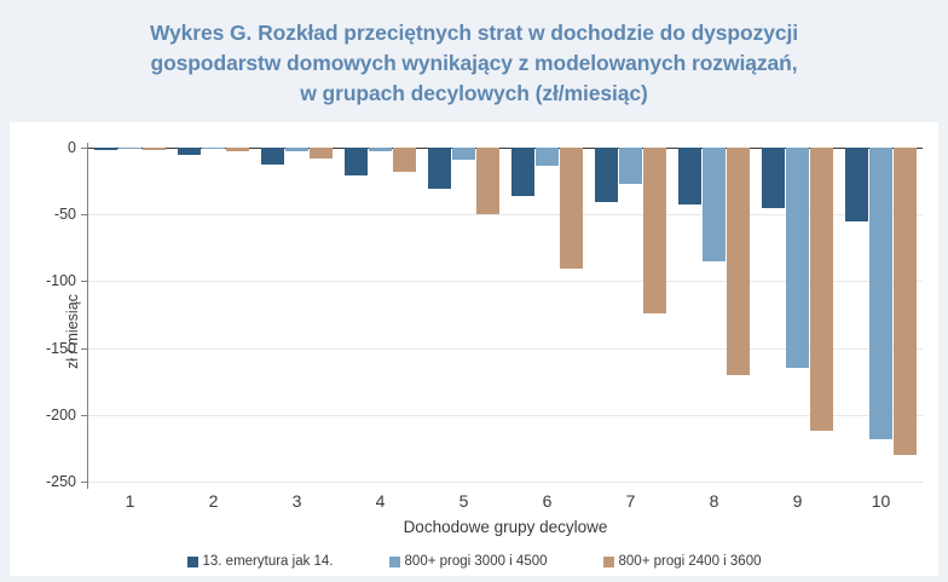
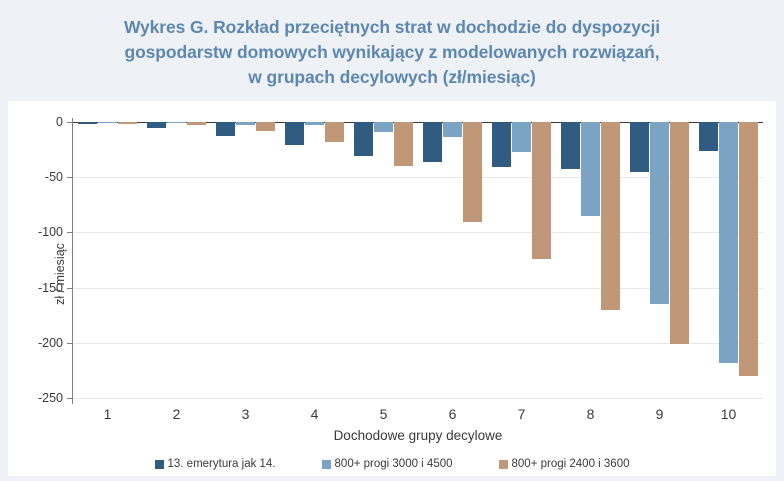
800+ progi 2400 i 3600/5: -50 -> -40
800+ progi 2400 i 3600/9: -212 -> -201
13. emerytura jak 14./10: -55 -> -26
